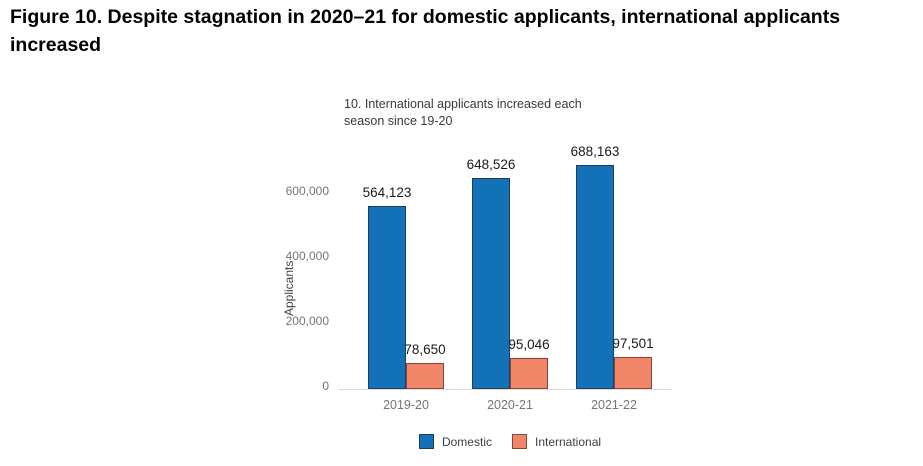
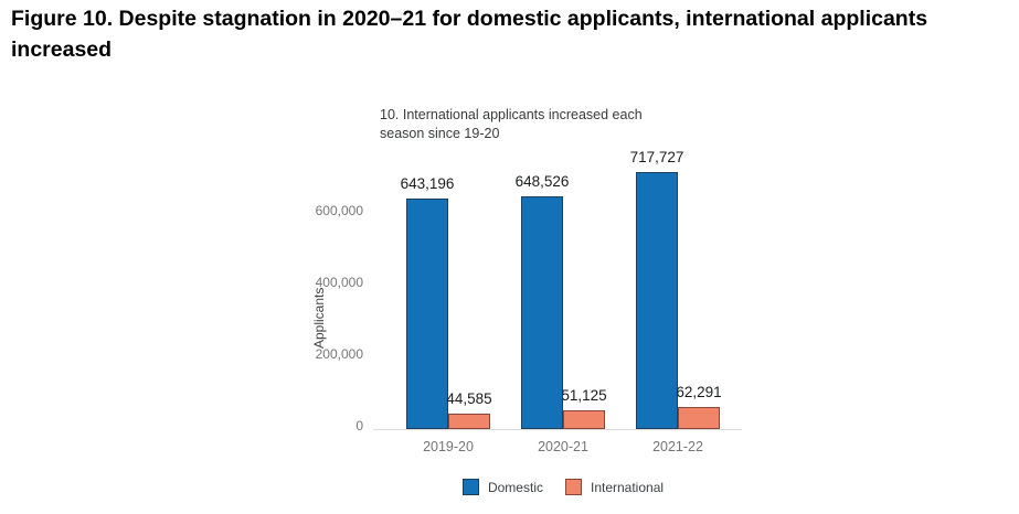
Domestic/2019-20: 564,123 -> 643,196
International/2019-20: 78,650 -> 44,585
International/2020-21: 95,046 -> 51,125
Domestic/2021-22: 688,163 -> 717,727
International/2021-22: 97,501 -> 62,291
